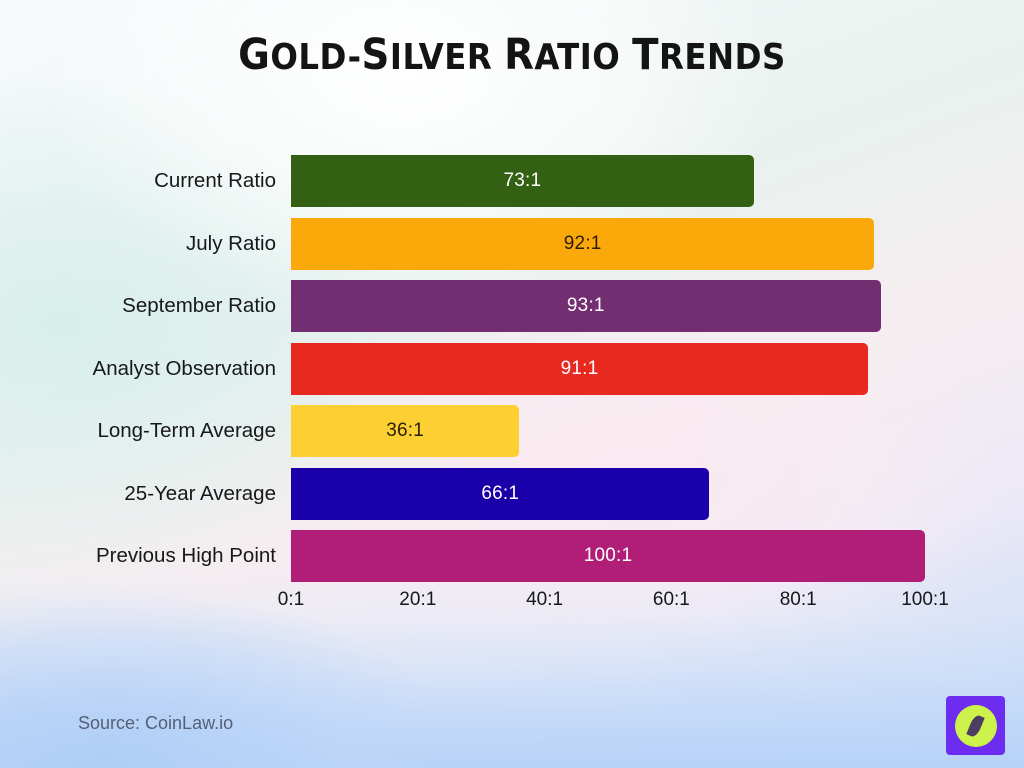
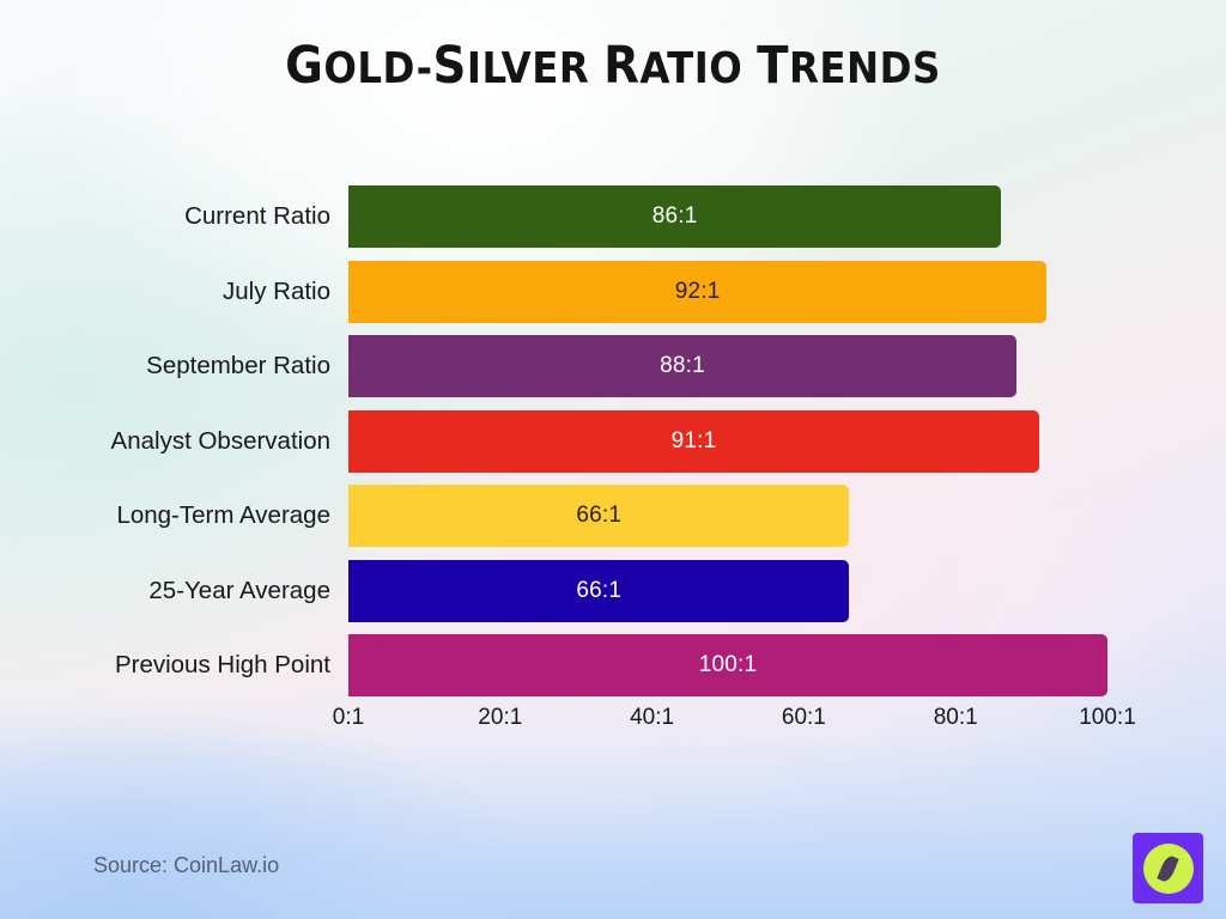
Current Ratio: 73 -> 86
September Ratio: 93 -> 88
Long-Term Average: 36 -> 66
